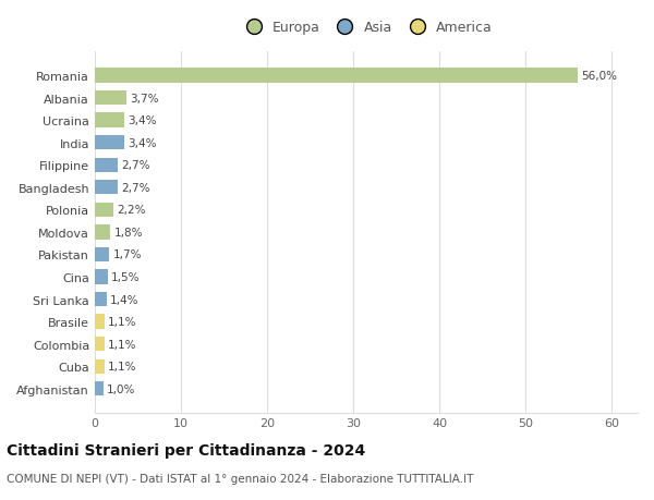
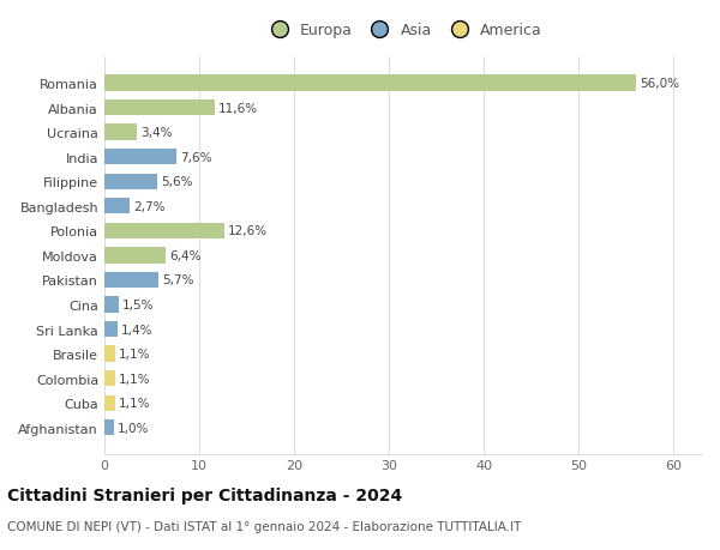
Albania: 3,7% -> 11,6%
India: 3,4% -> 7,6%
Filippine: 2,7% -> 5,6%
Polonia: 2,2% -> 12,6%
Moldova: 1,8% -> 6,4%
Pakistan: 1,7% -> 5,7%
